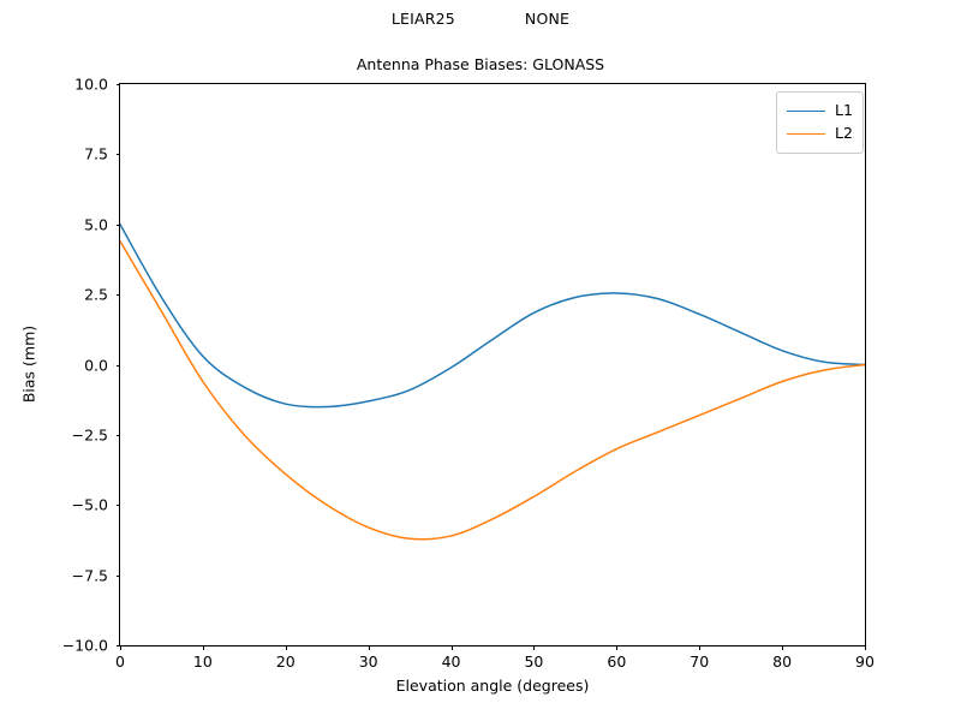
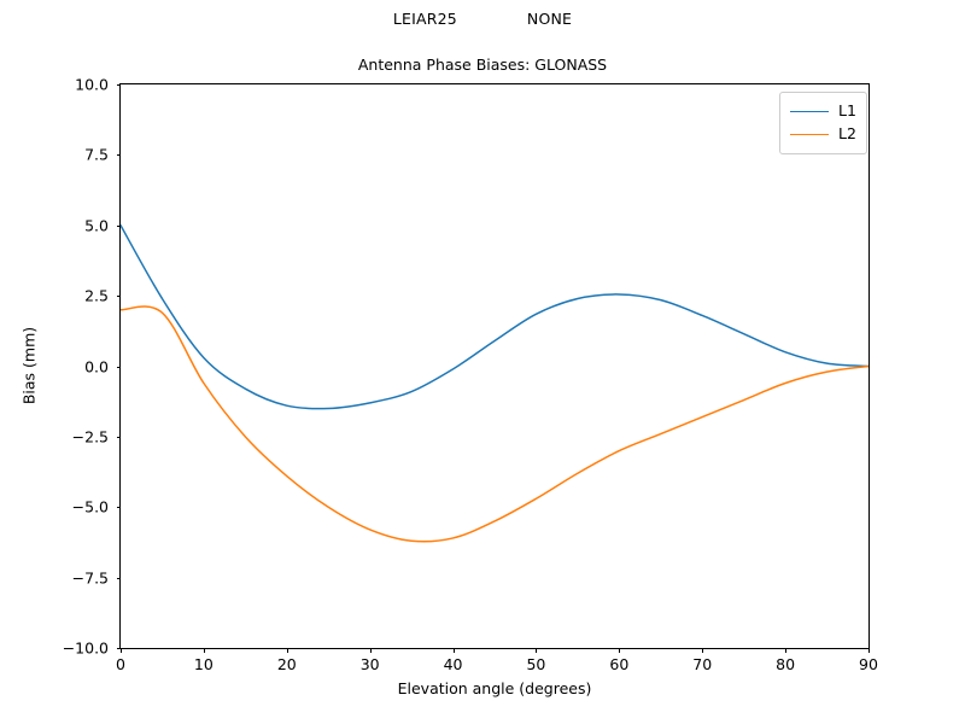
L2/0: 4.4 -> 2.0
